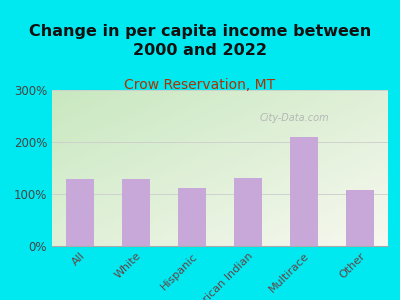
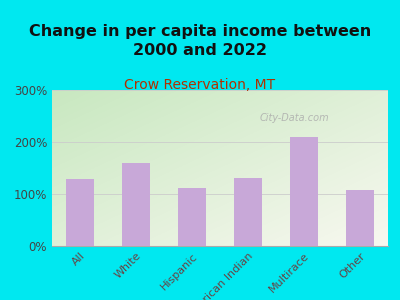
White: 128% -> 160%
